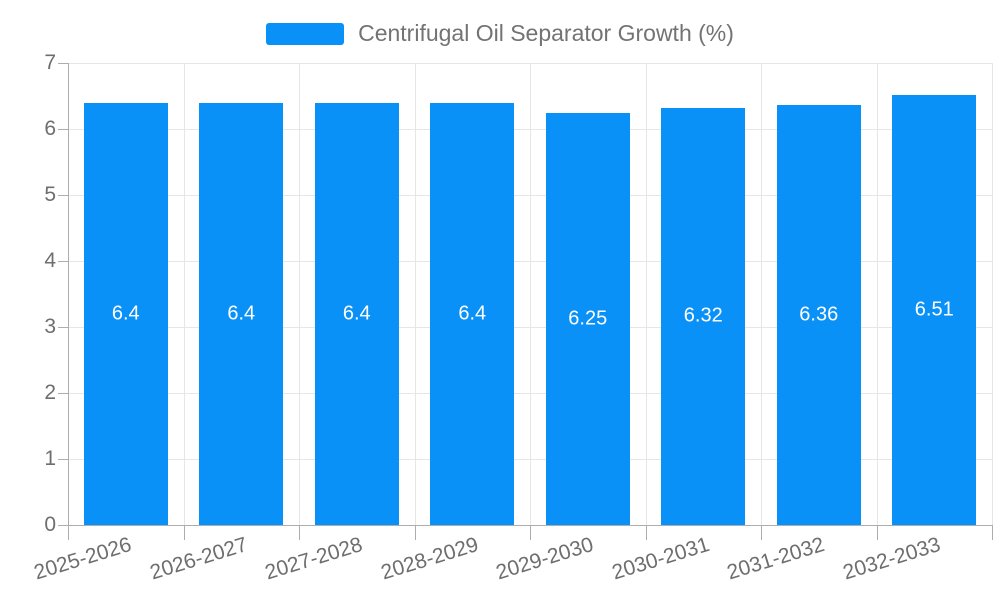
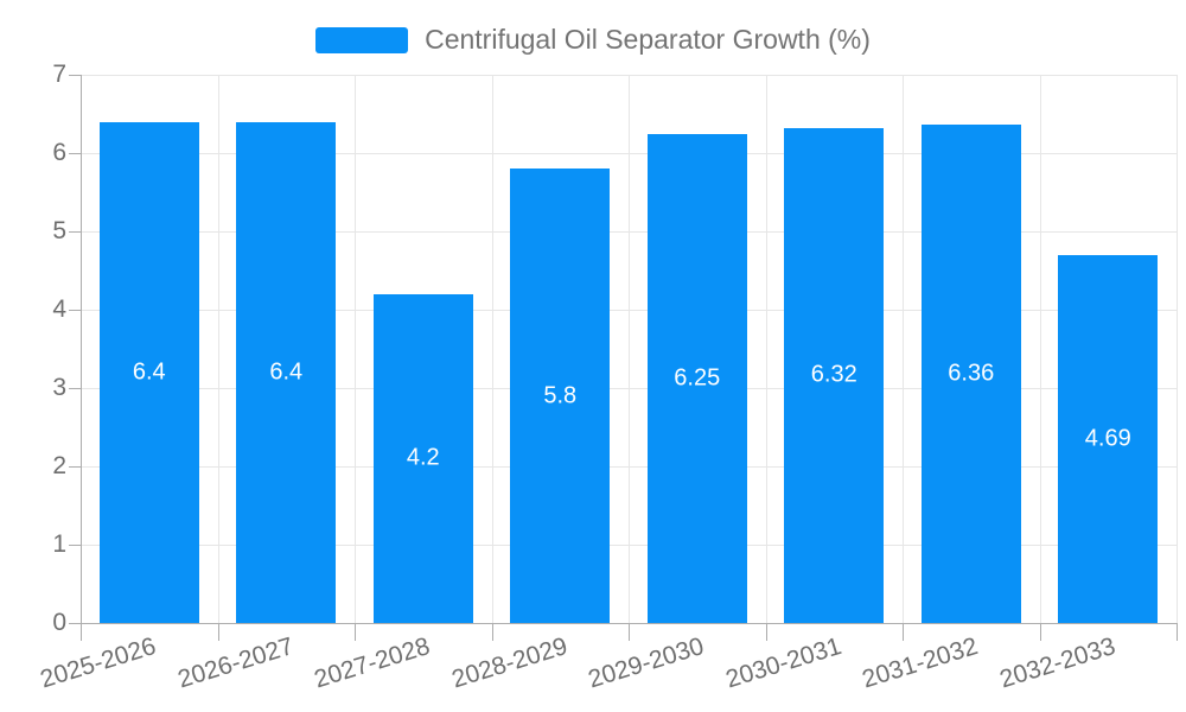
2027-2028: 6.4 -> 4.2
2028-2029: 6.4 -> 5.8
2032-2033: 6.51 -> 4.69
